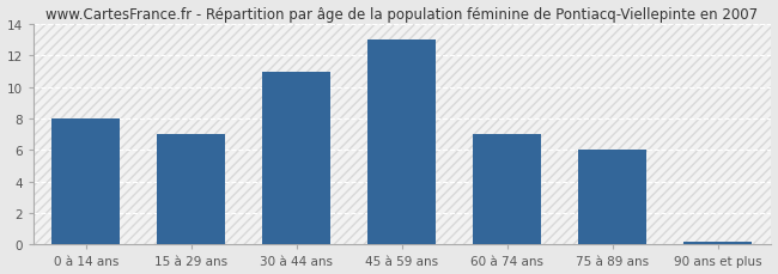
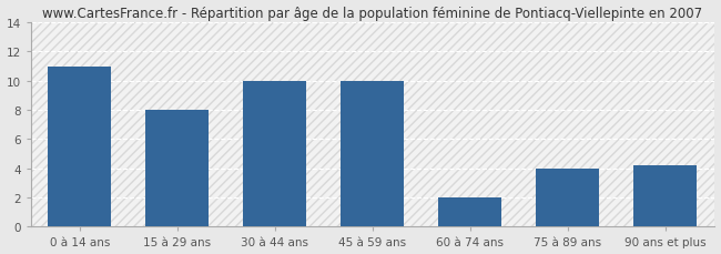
0 à 14 ans: 8.0 -> 11.0
15 à 29 ans: 7.0 -> 8.0
30 à 44 ans: 11.0 -> 10.0
45 à 59 ans: 13.0 -> 10.0
60 à 74 ans: 7.0 -> 2.0
75 à 89 ans: 6.0 -> 4.0
90 ans et plus: 0.1 -> 4.2
